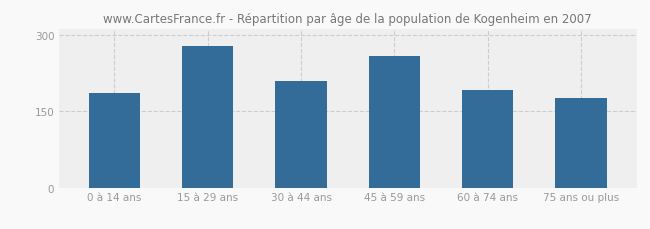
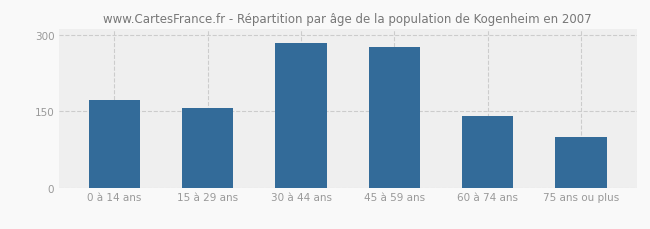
0 à 14 ans: 186 -> 172
15 à 29 ans: 278 -> 156
30 à 44 ans: 210 -> 284
45 à 59 ans: 258 -> 277
60 à 74 ans: 192 -> 141
75 ans ou plus: 176 -> 100
